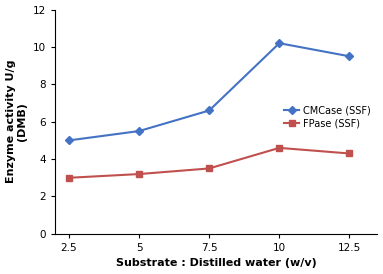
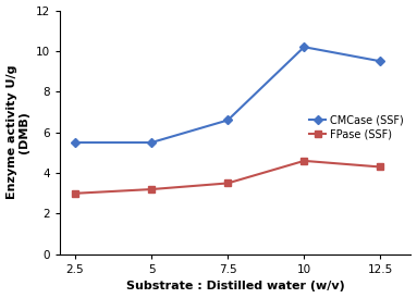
CMCase (SSF)/2.5: 5.0 -> 5.5
